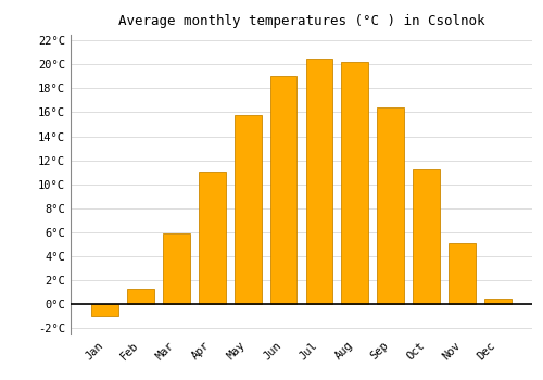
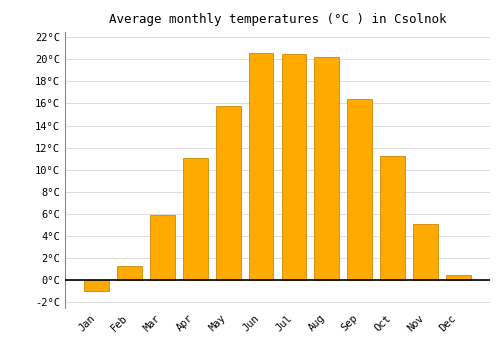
Jun: 19.0°C -> 20.6°C
